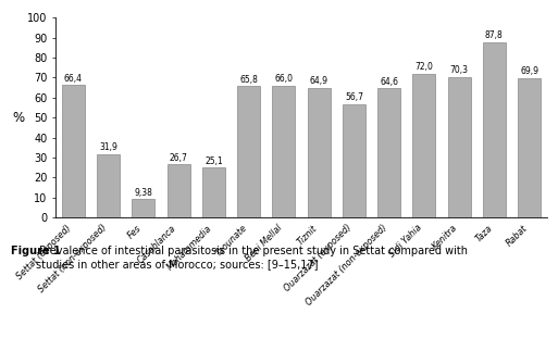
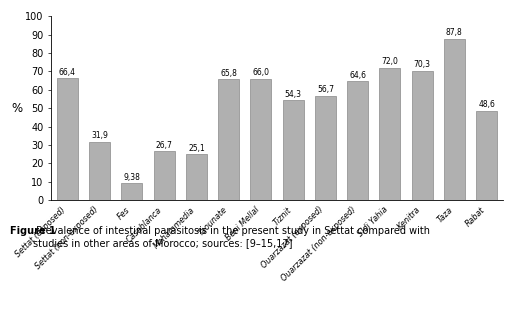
Tiznit: 64,9 -> 54,3
Rabat: 69,9 -> 48,6
